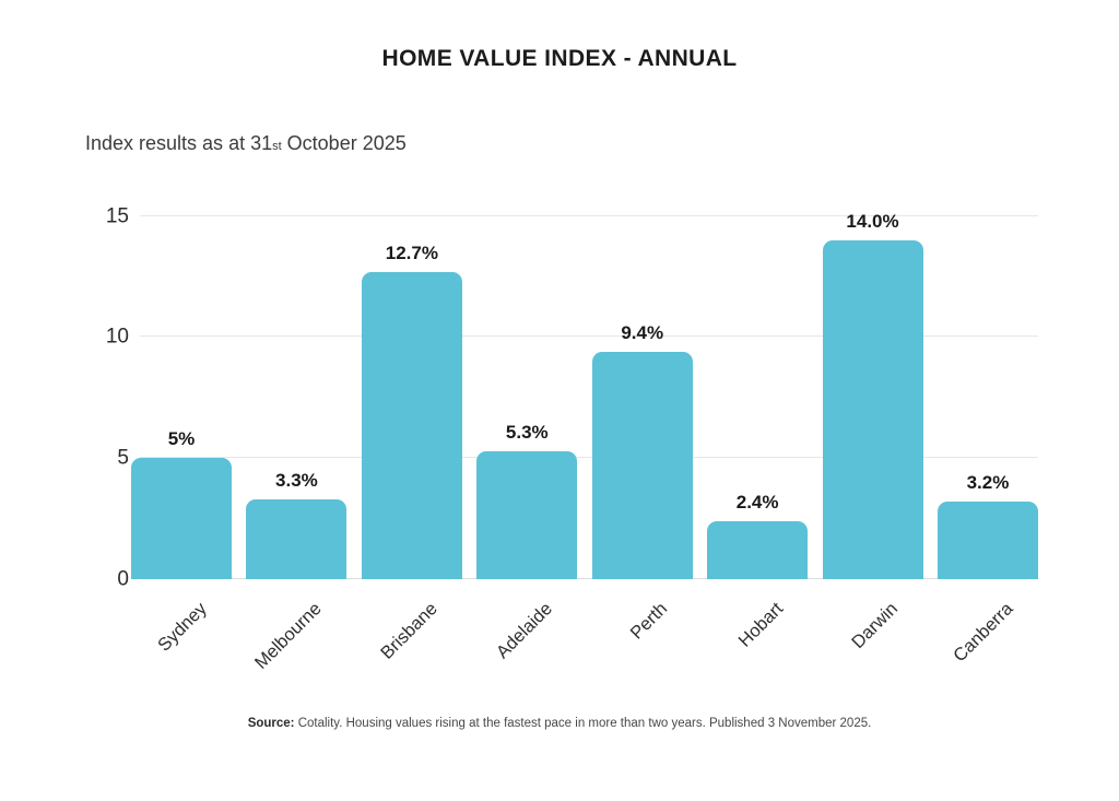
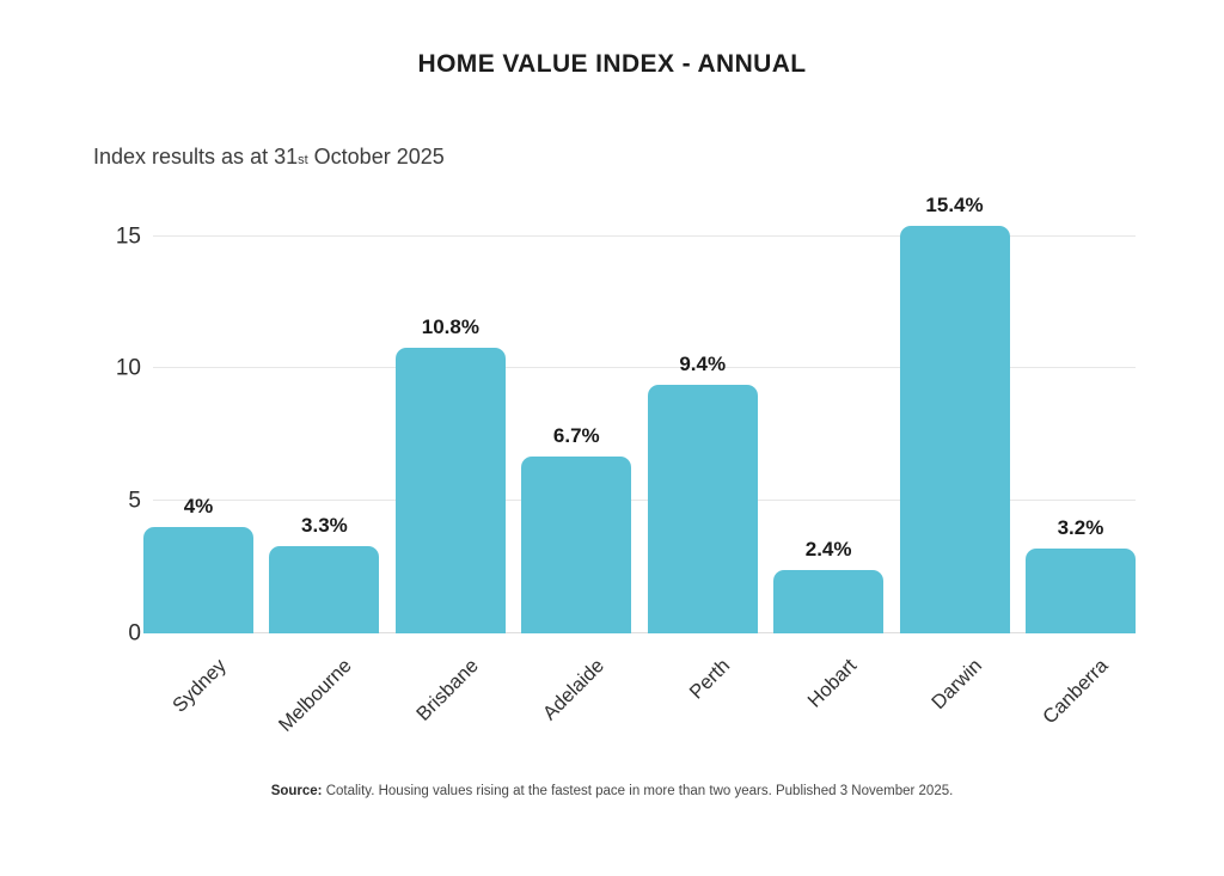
Sydney: 5% -> 4%
Brisbane: 12.7% -> 10.8%
Adelaide: 5.3% -> 6.7%
Darwin: 14.0% -> 15.4%
